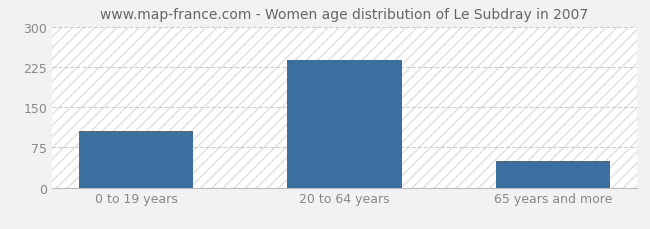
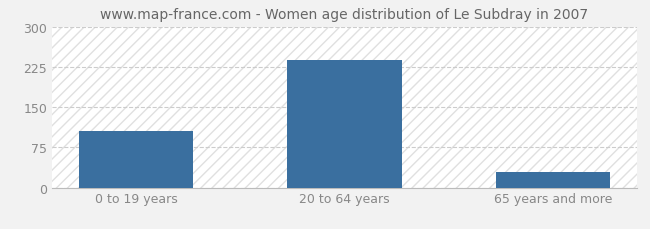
65 years and more: 50 -> 30
